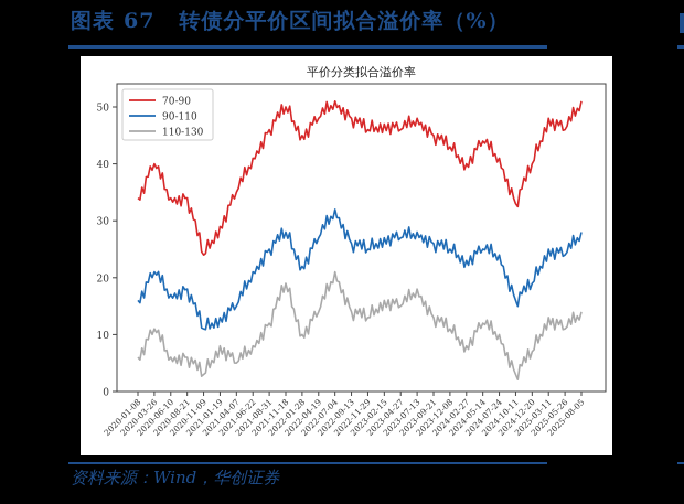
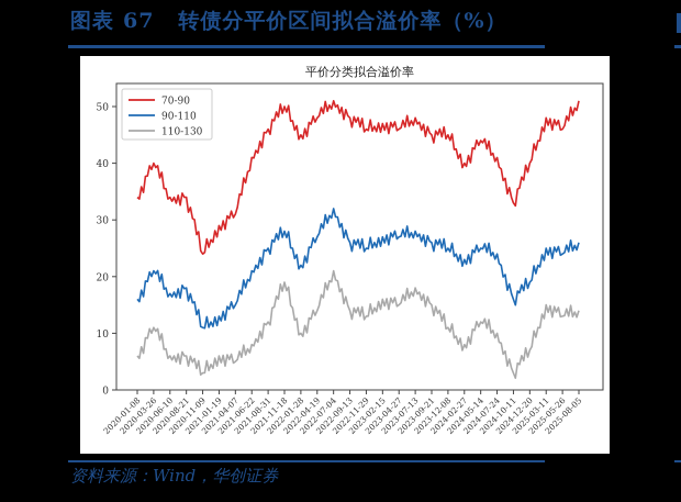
110-130/2021-01-19: 8 -> 6
70-90/2021-04-07: 35 -> 31
110-130/2023-09-21: 13 -> 15
70-90/2023-12-08: 43 -> 45
110-130/2025-03-11: 13 -> 15
110-130/2025-05-26: 11 -> 13
90-110/2025-08-05: 28 -> 26
